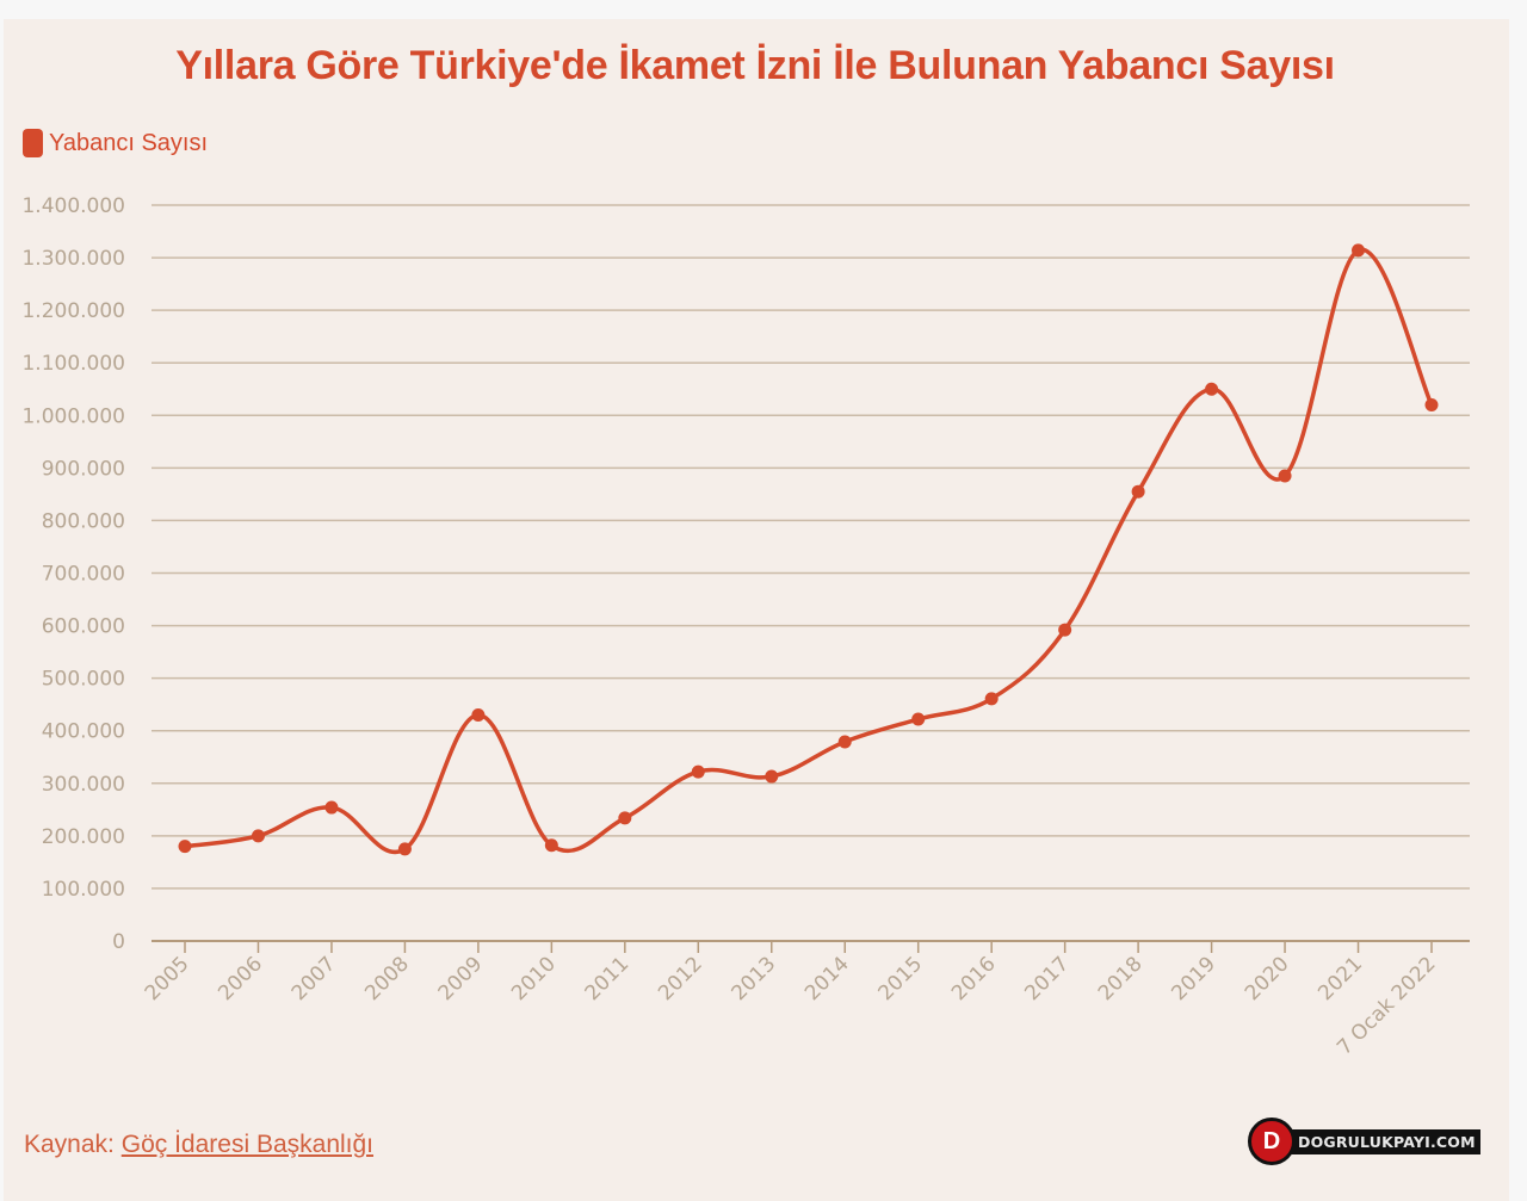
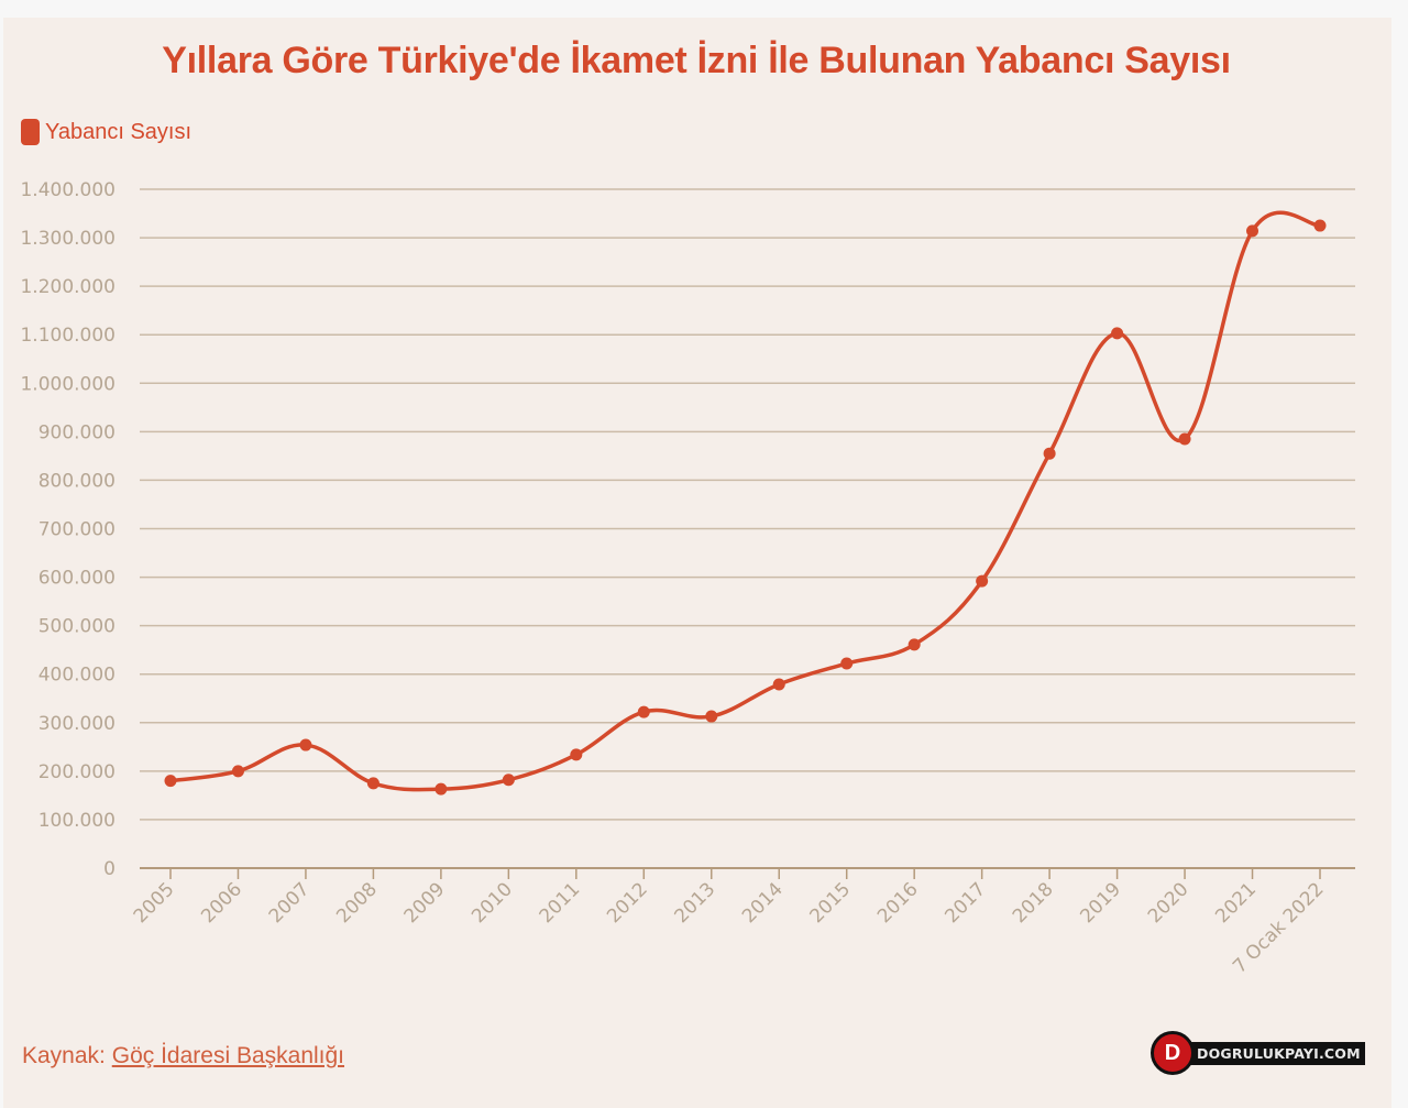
2009: 430000 -> 160000
2019: 1050000 -> 1100000
7 Ocak 2022: 1020000 -> 1320000
